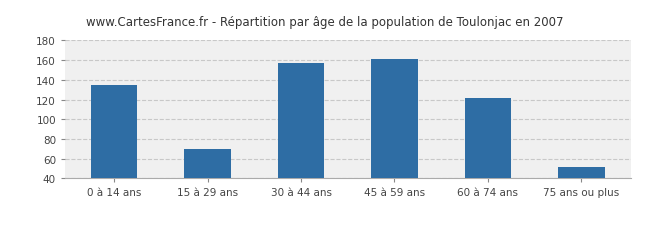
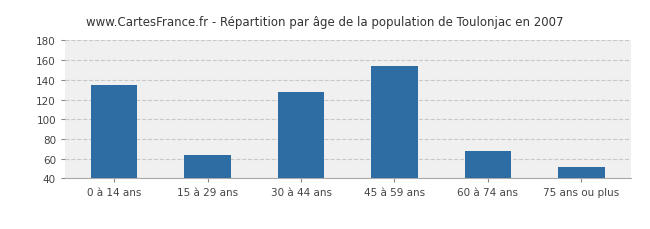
15 à 29 ans: 70 -> 64
30 à 44 ans: 157 -> 128
45 à 59 ans: 161 -> 154
60 à 74 ans: 122 -> 68
